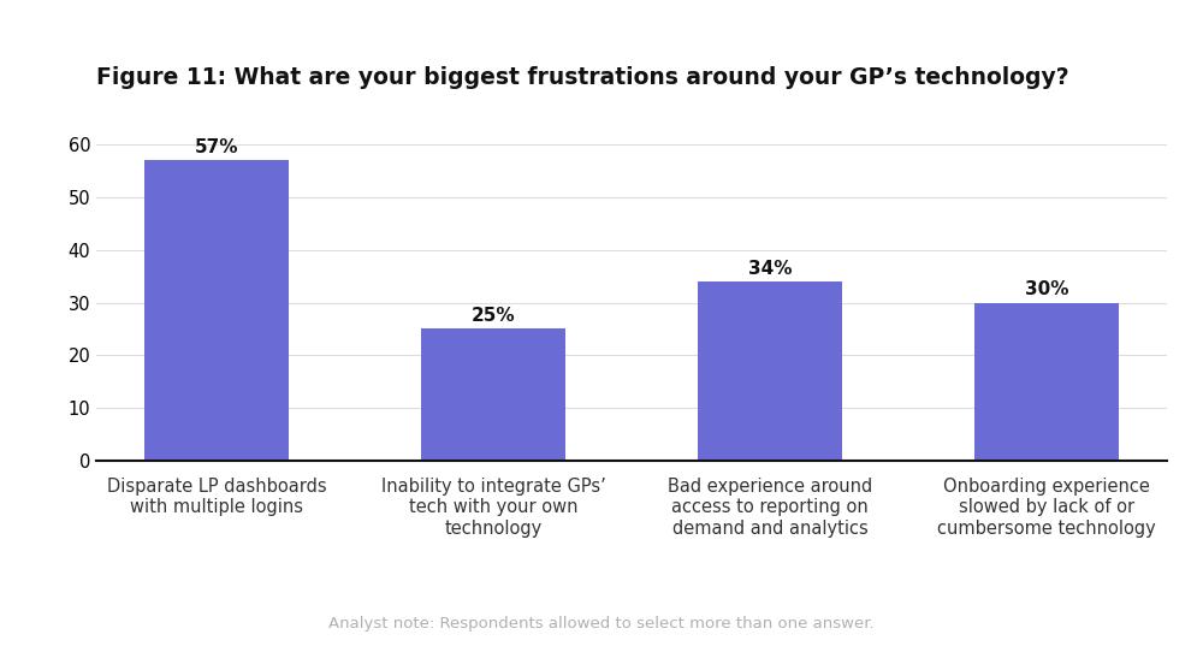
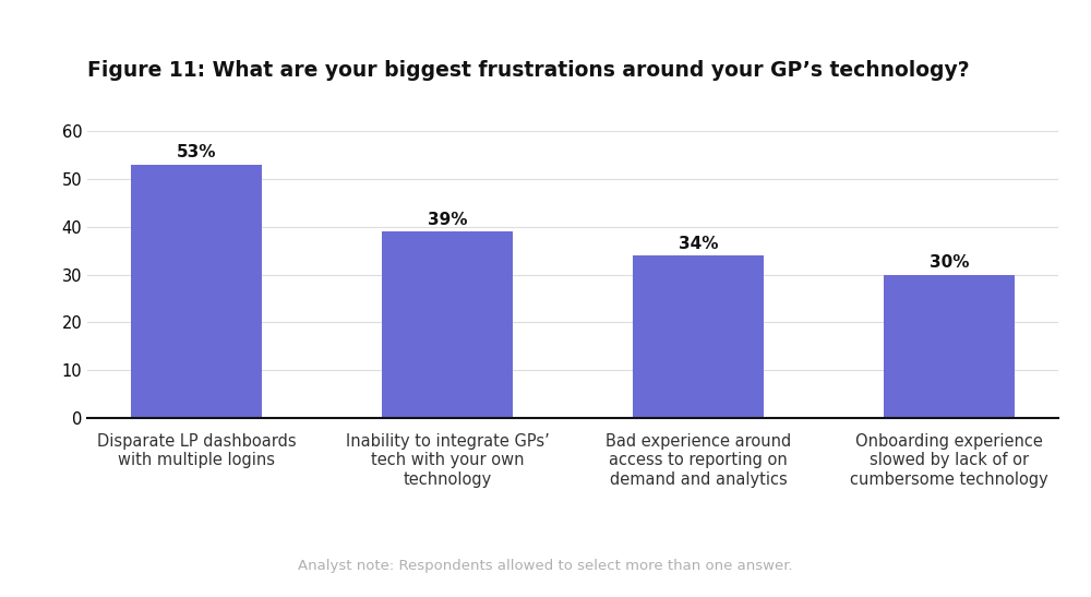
Disparate LP dashboards with multiple logins: 57% -> 53%
Inability to integrate GPs’ tech with your own technology: 25% -> 39%
